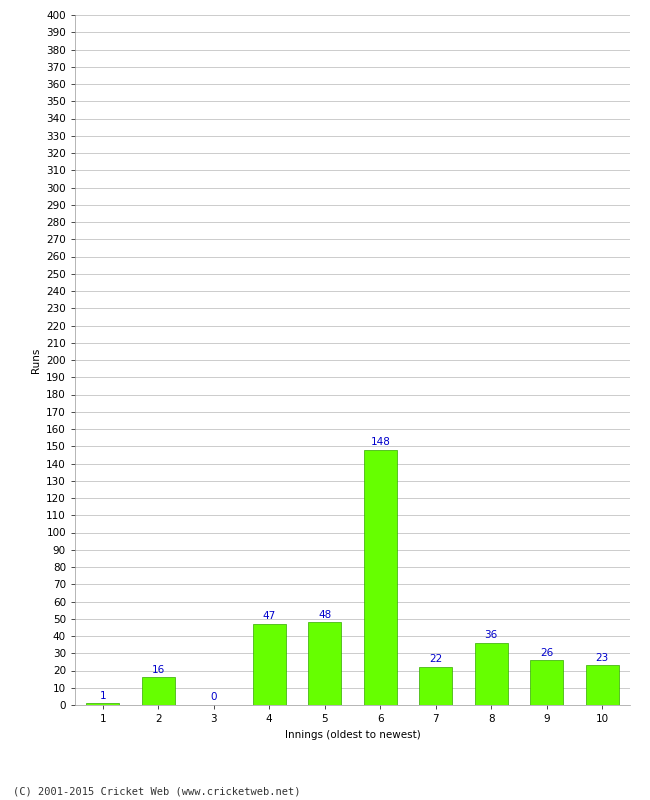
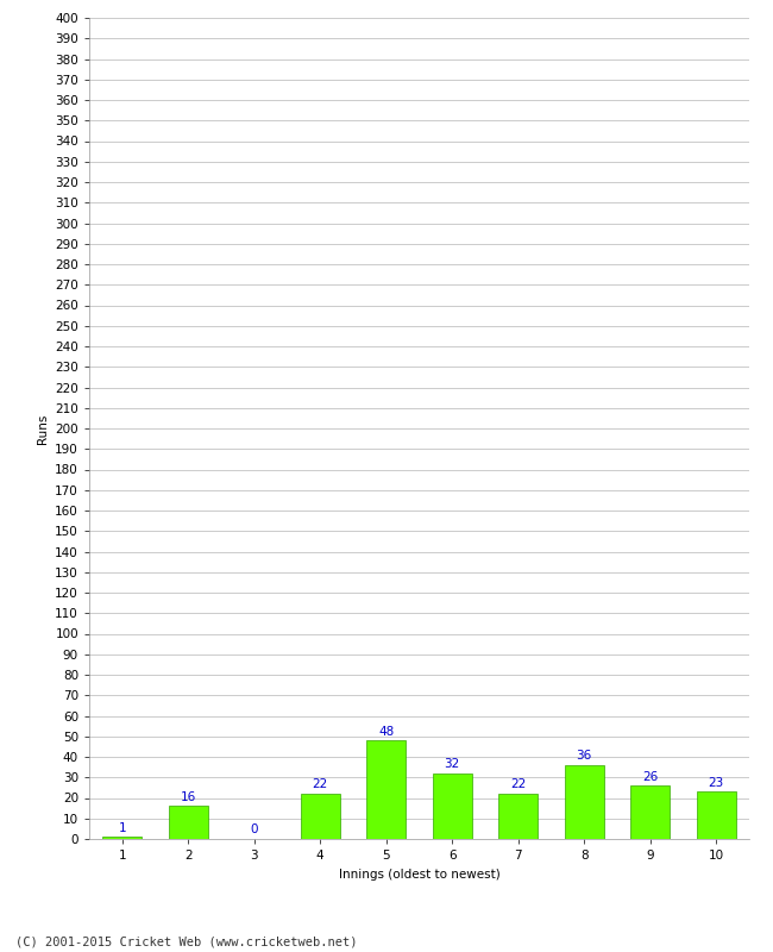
4: 47 -> 22
6: 148 -> 32
